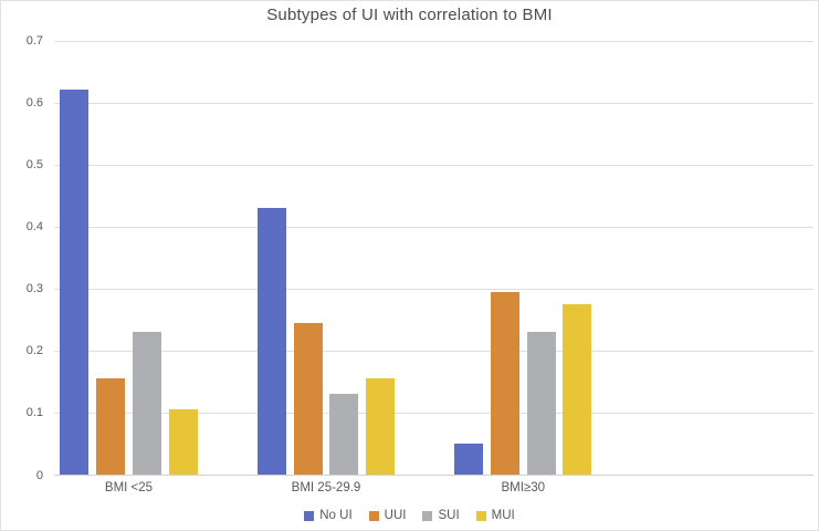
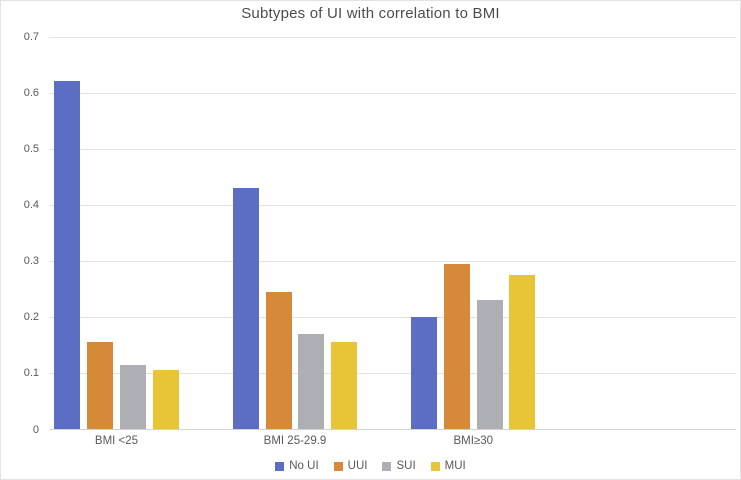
SUI/BMI <25: 0.23 -> 0.12
SUI/BMI 25-29.9: 0.13 -> 0.17
No UI/BMI≥30: 0.05 -> 0.20
